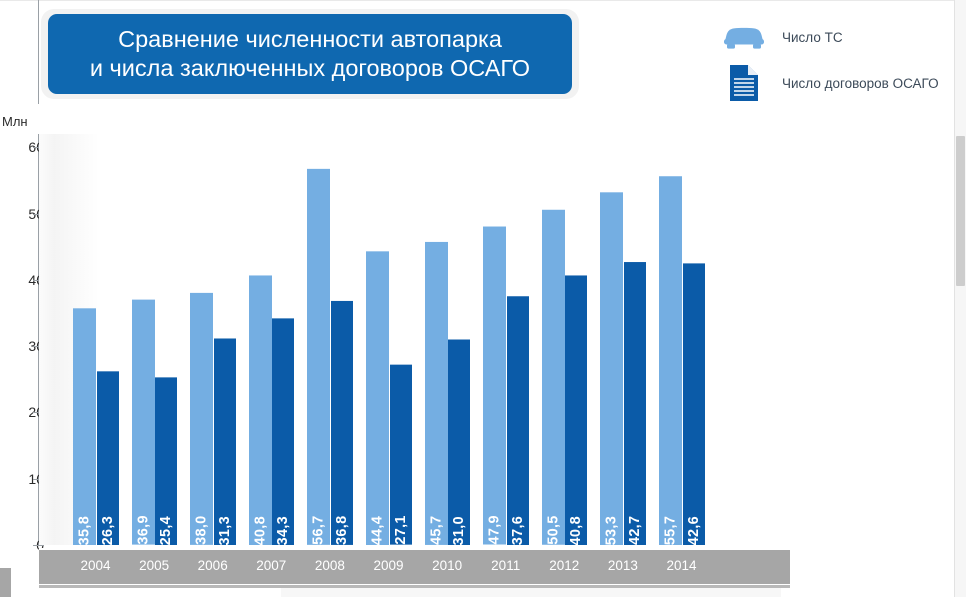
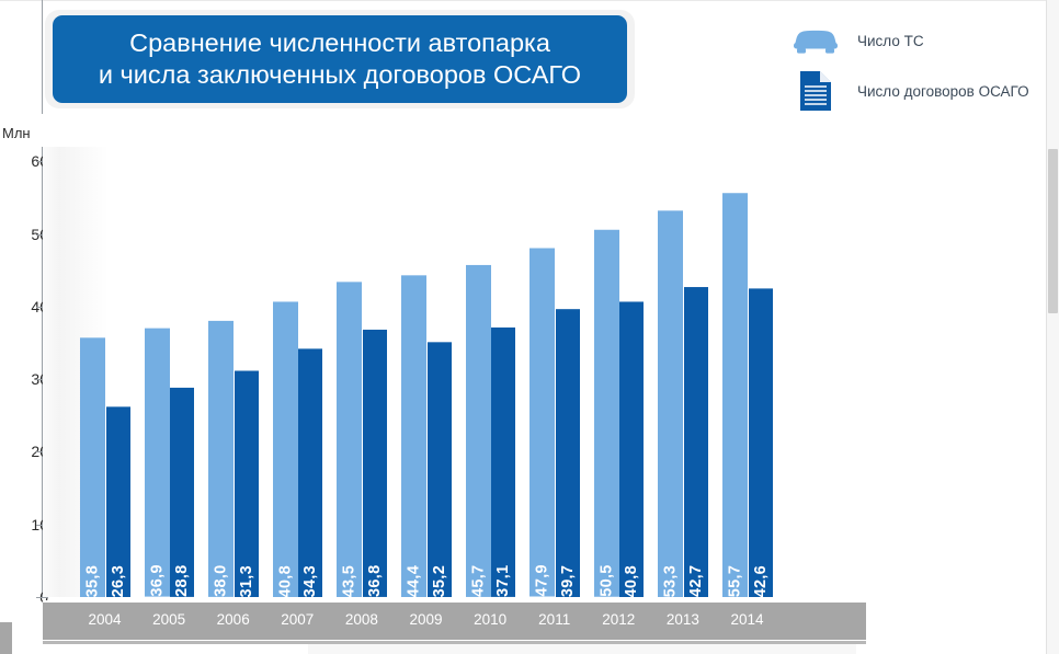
Число договоров ОСАГО/2005: 25,4 -> 28,8
Число ТС/2008: 56,7 -> 43,5
Число договоров ОСАГО/2009: 27,1 -> 35,2
Число договоров ОСАГО/2010: 31,0 -> 37,1
Число договоров ОСАГО/2011: 37,6 -> 39,7
